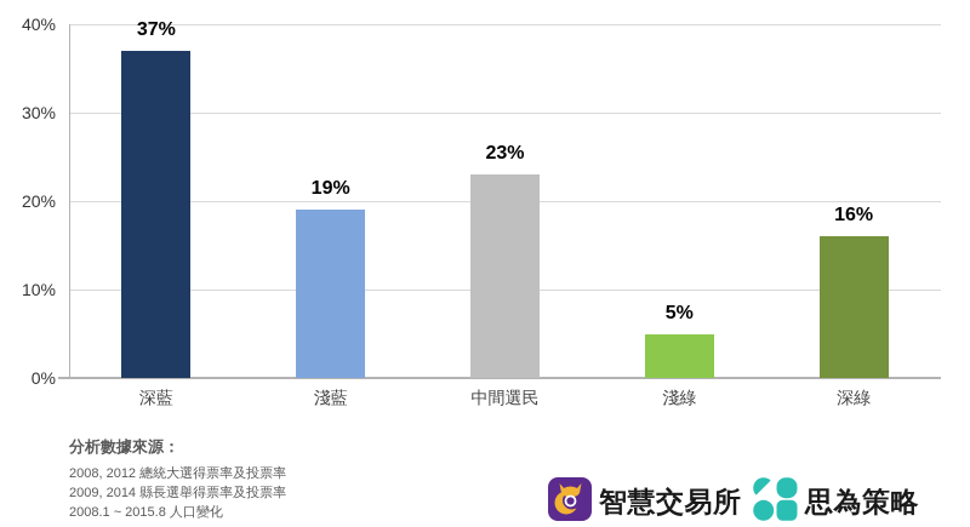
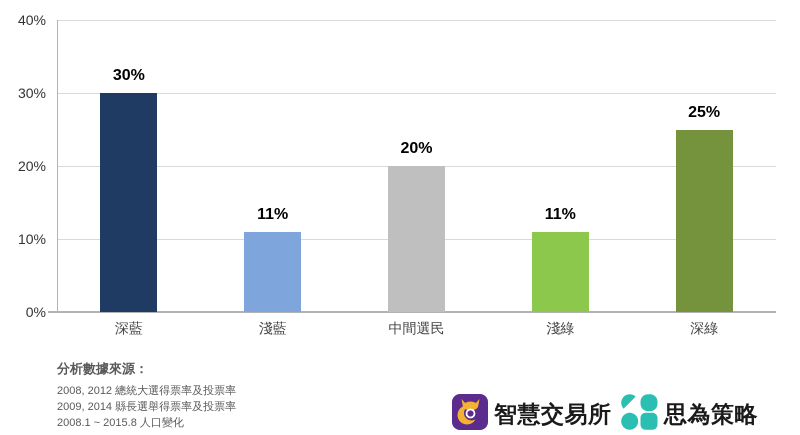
深藍: 37% -> 30%
淺藍: 19% -> 11%
中間選民: 23% -> 20%
淺綠: 5% -> 11%
深綠: 16% -> 25%
